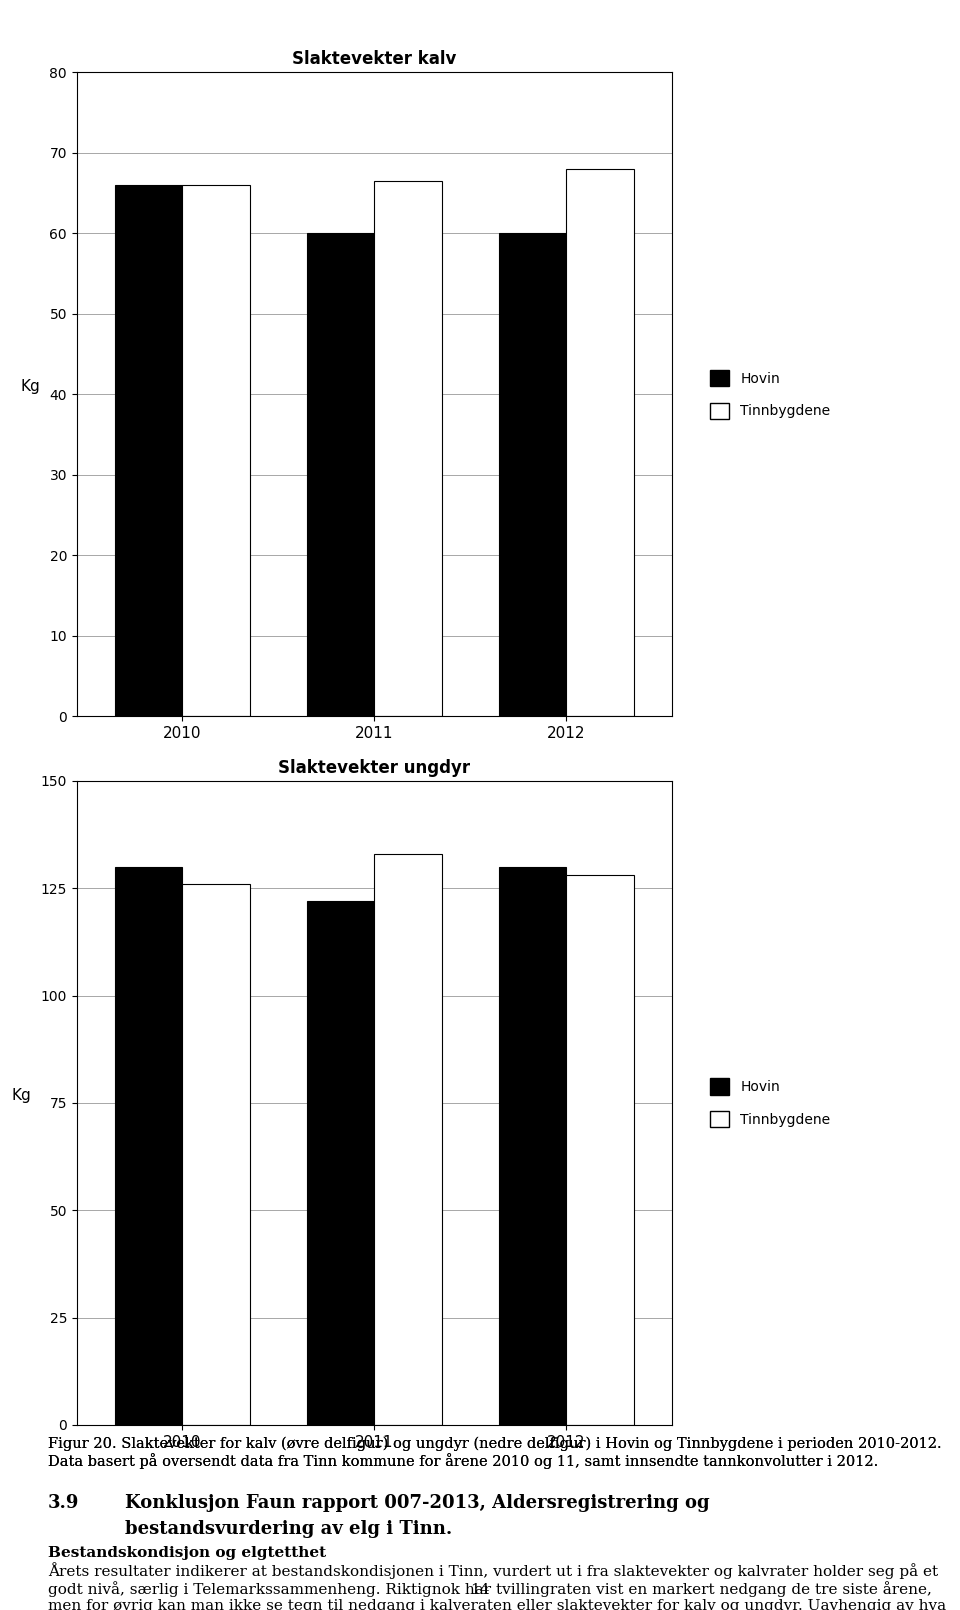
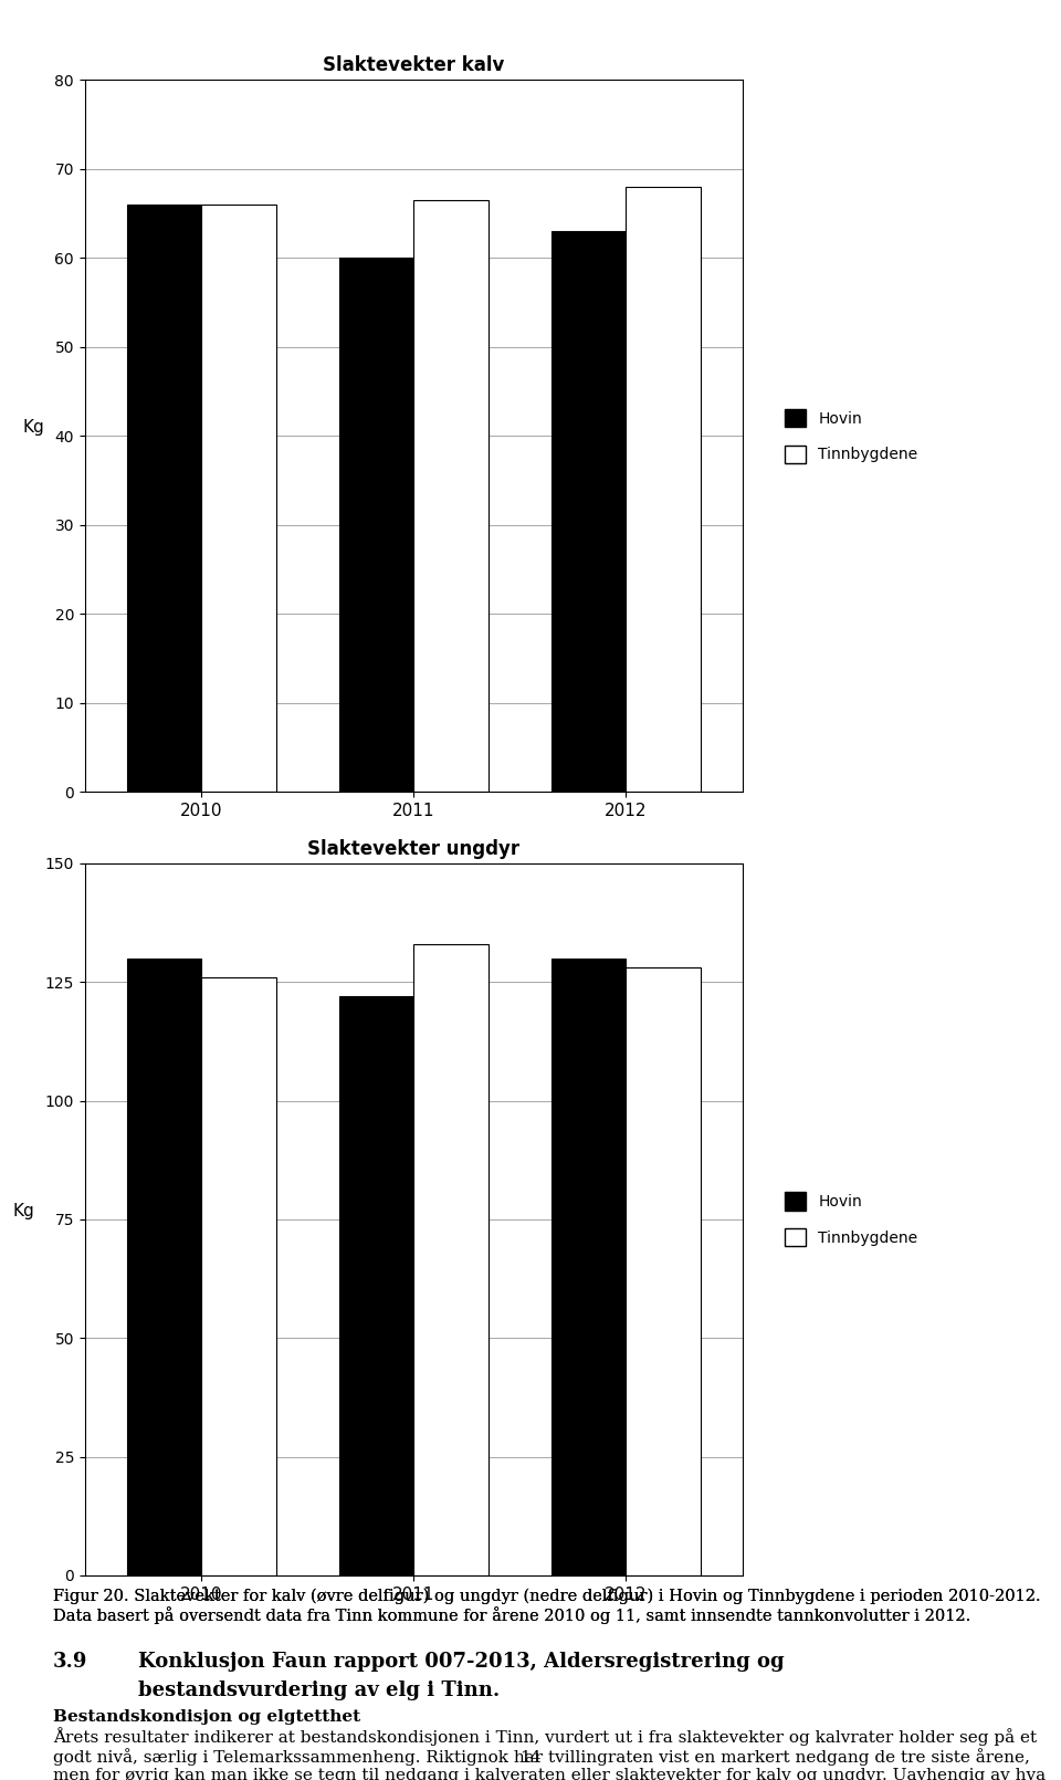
Slaktevekter kalv/Hovin/2012: 60 -> 63
